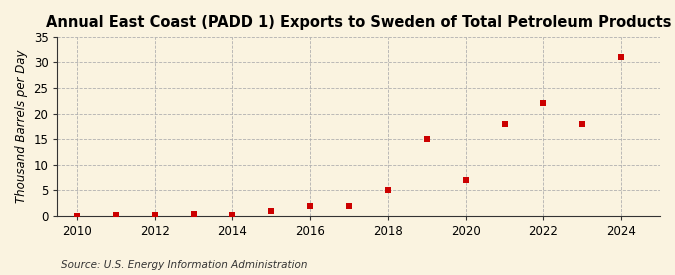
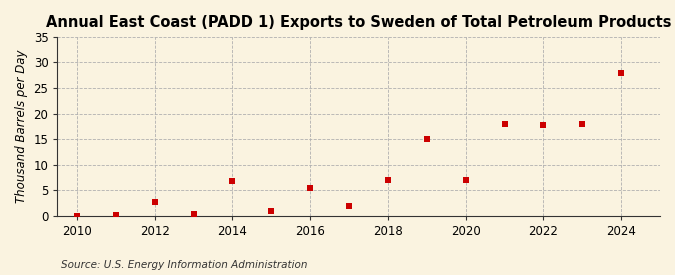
2012: 0.2 -> 2.8
2014: 0.1 -> 6.8
2016: 2.0 -> 5.4
2018: 5.0 -> 7.0
2022: 22.0 -> 17.8
2024: 31.0 -> 28.0
